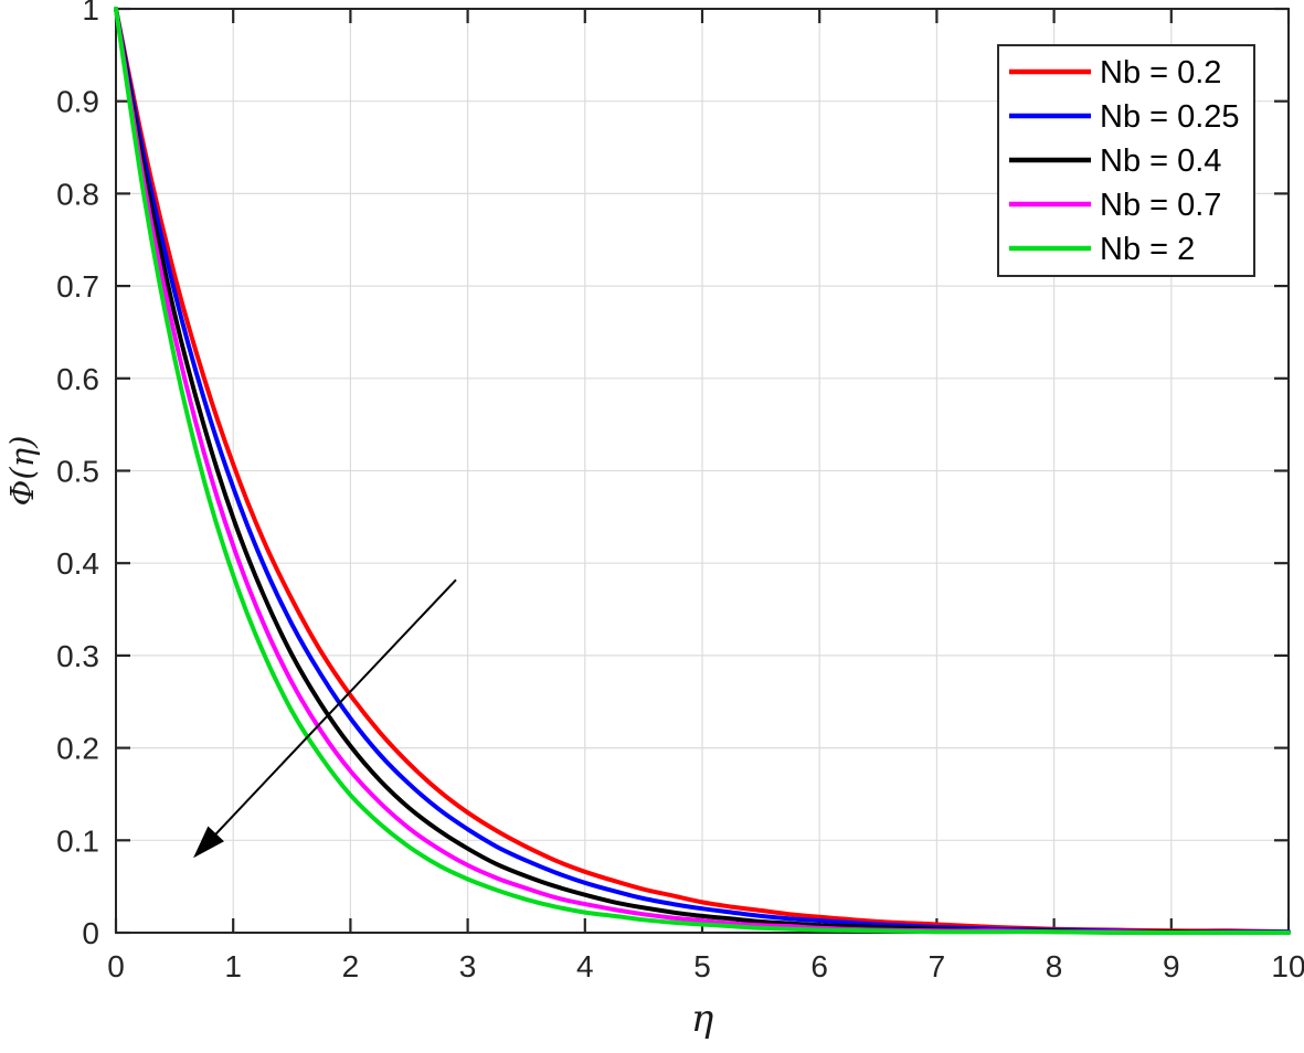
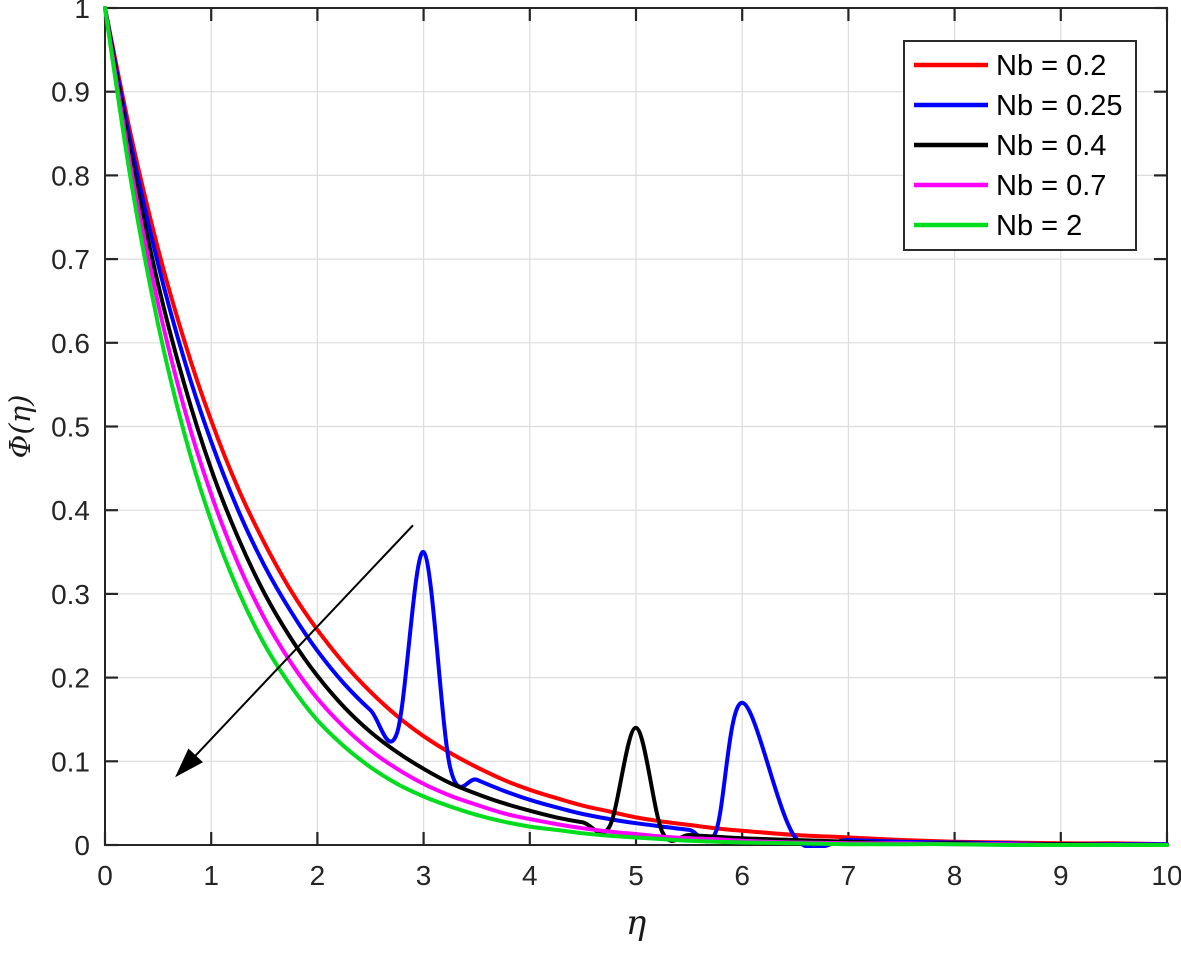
Nb = 0.25/3: 0.11 -> 0.35
Nb = 0.4/5: 0.02 -> 0.14
Nb = 0.25/6: 0.01 -> 0.17
